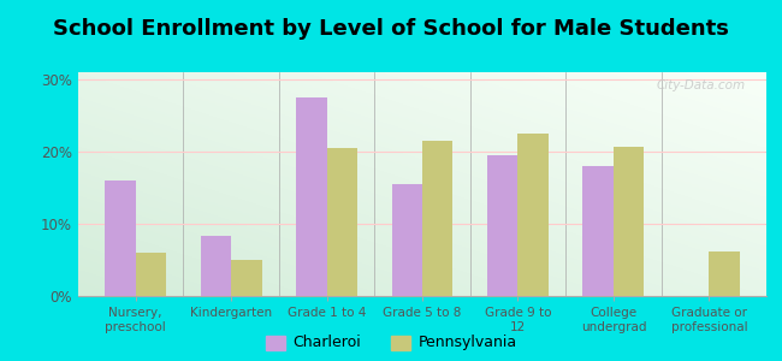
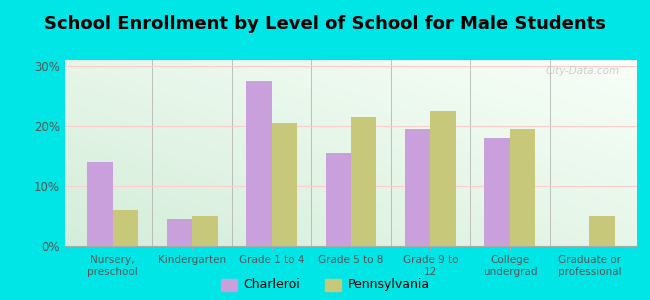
Charleroi/Nursery, preschool: 16.0% -> 14.0%
Charleroi/Kindergarten: 8.4% -> 4.5%
Pennsylvania/College undergrad: 20.6% -> 19.5%
Pennsylvania/Graduate or professional: 6.2% -> 5.0%
